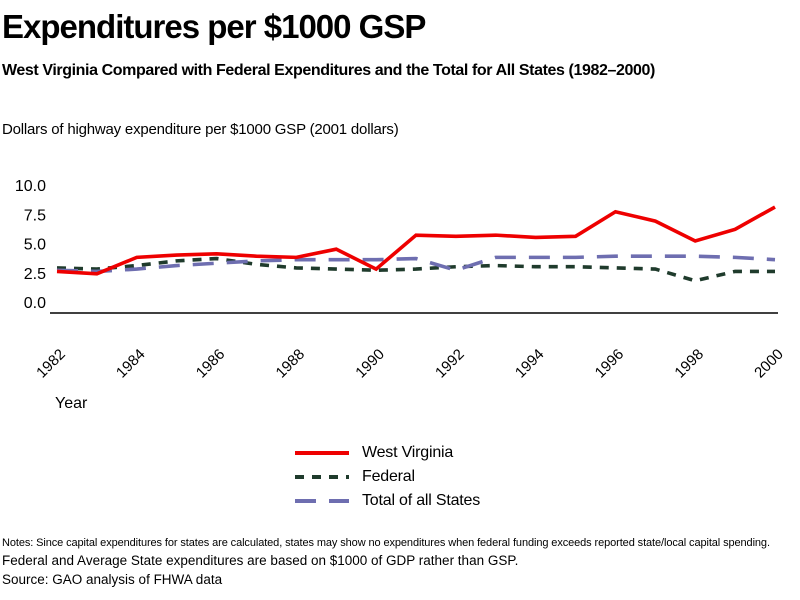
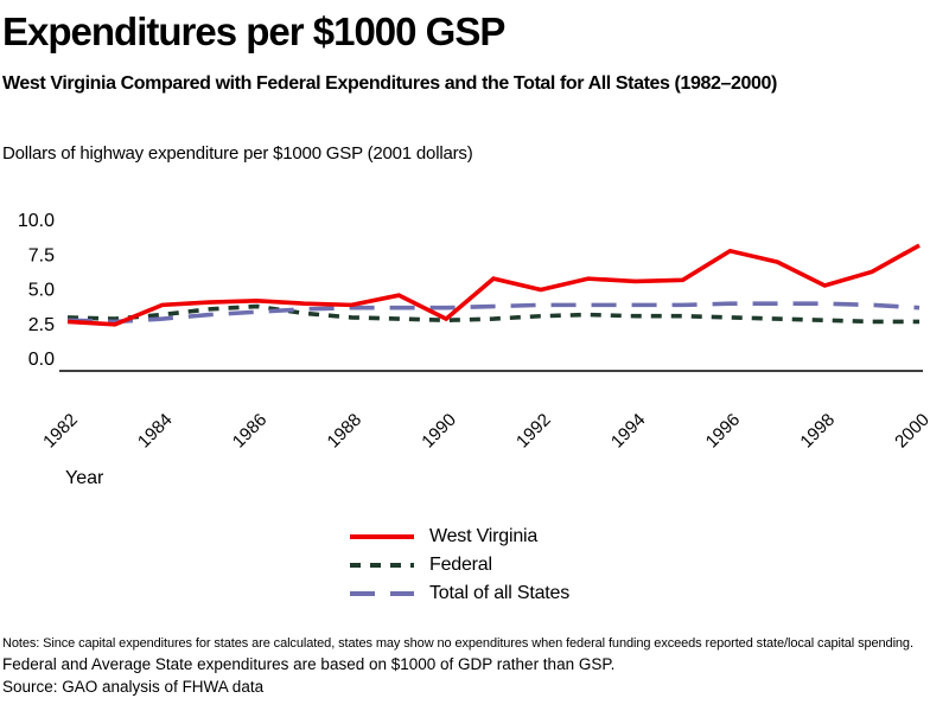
West Virginia/1992: 5.7 -> 5.0
Total of all States/1992: 2.8 -> 3.9
Federal/1998: 1.9 -> 2.8
